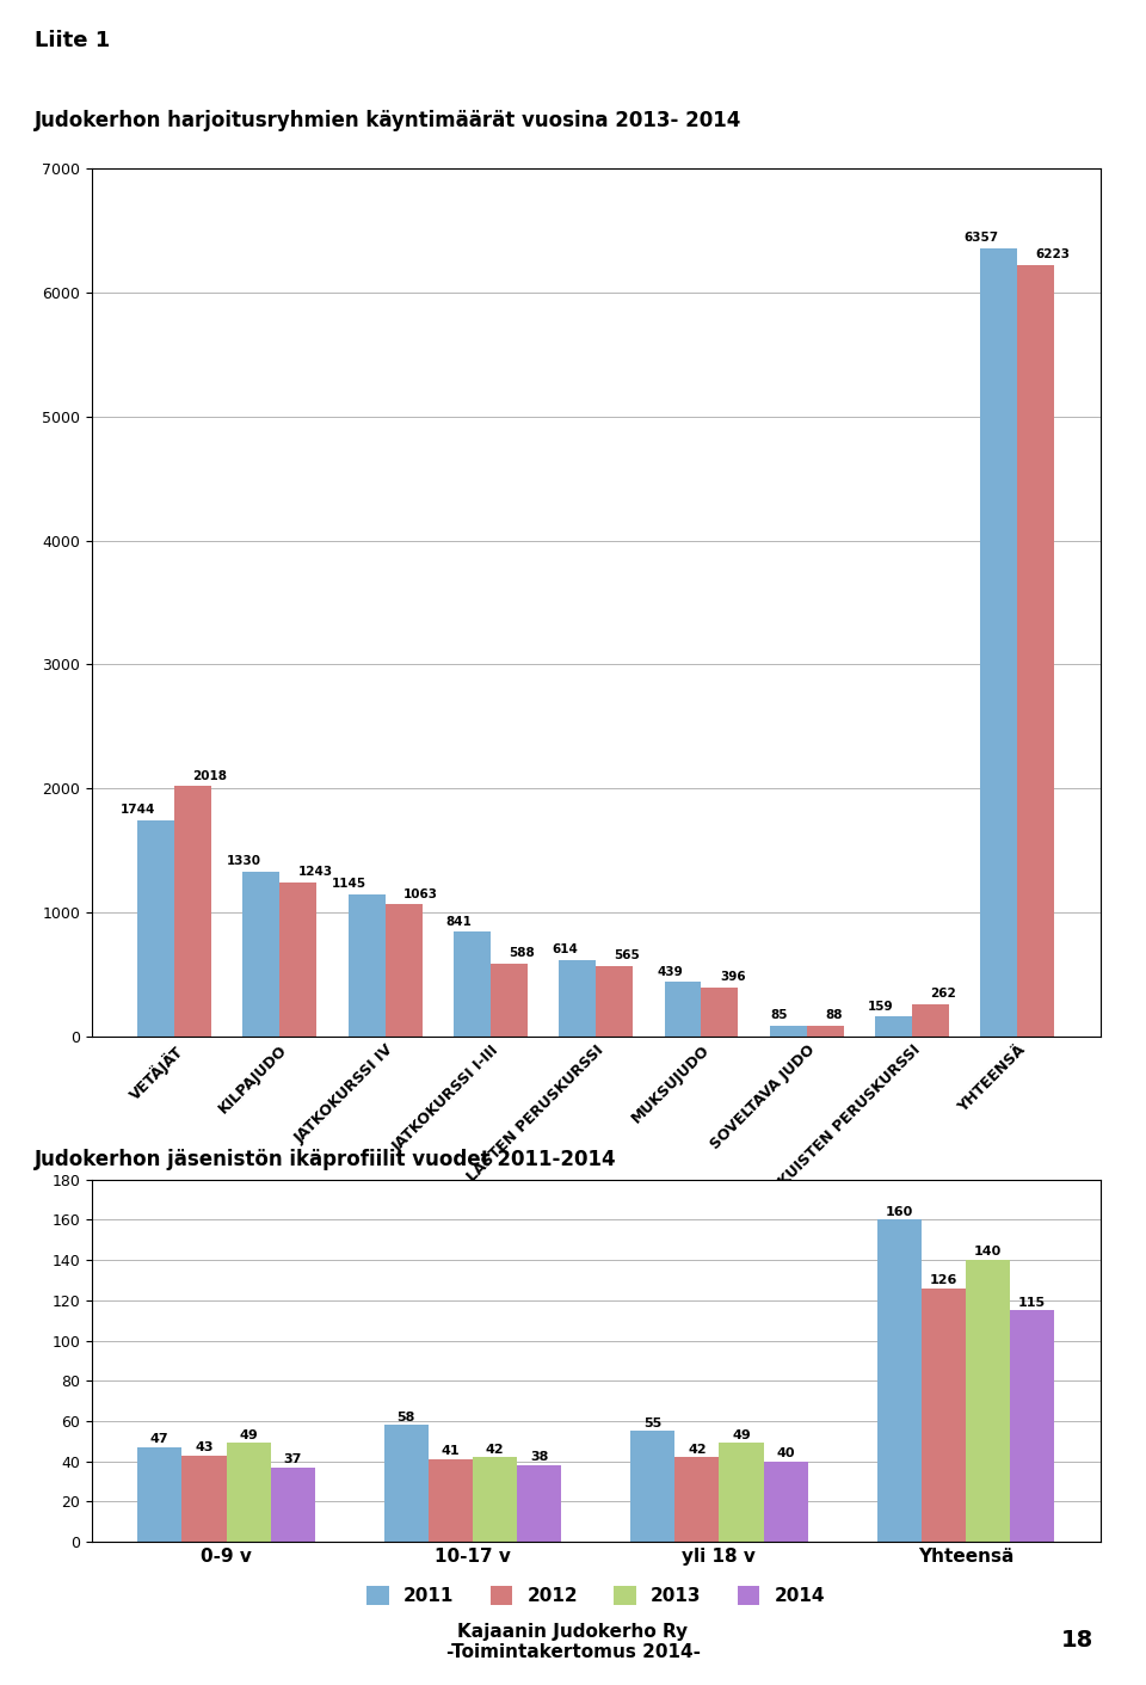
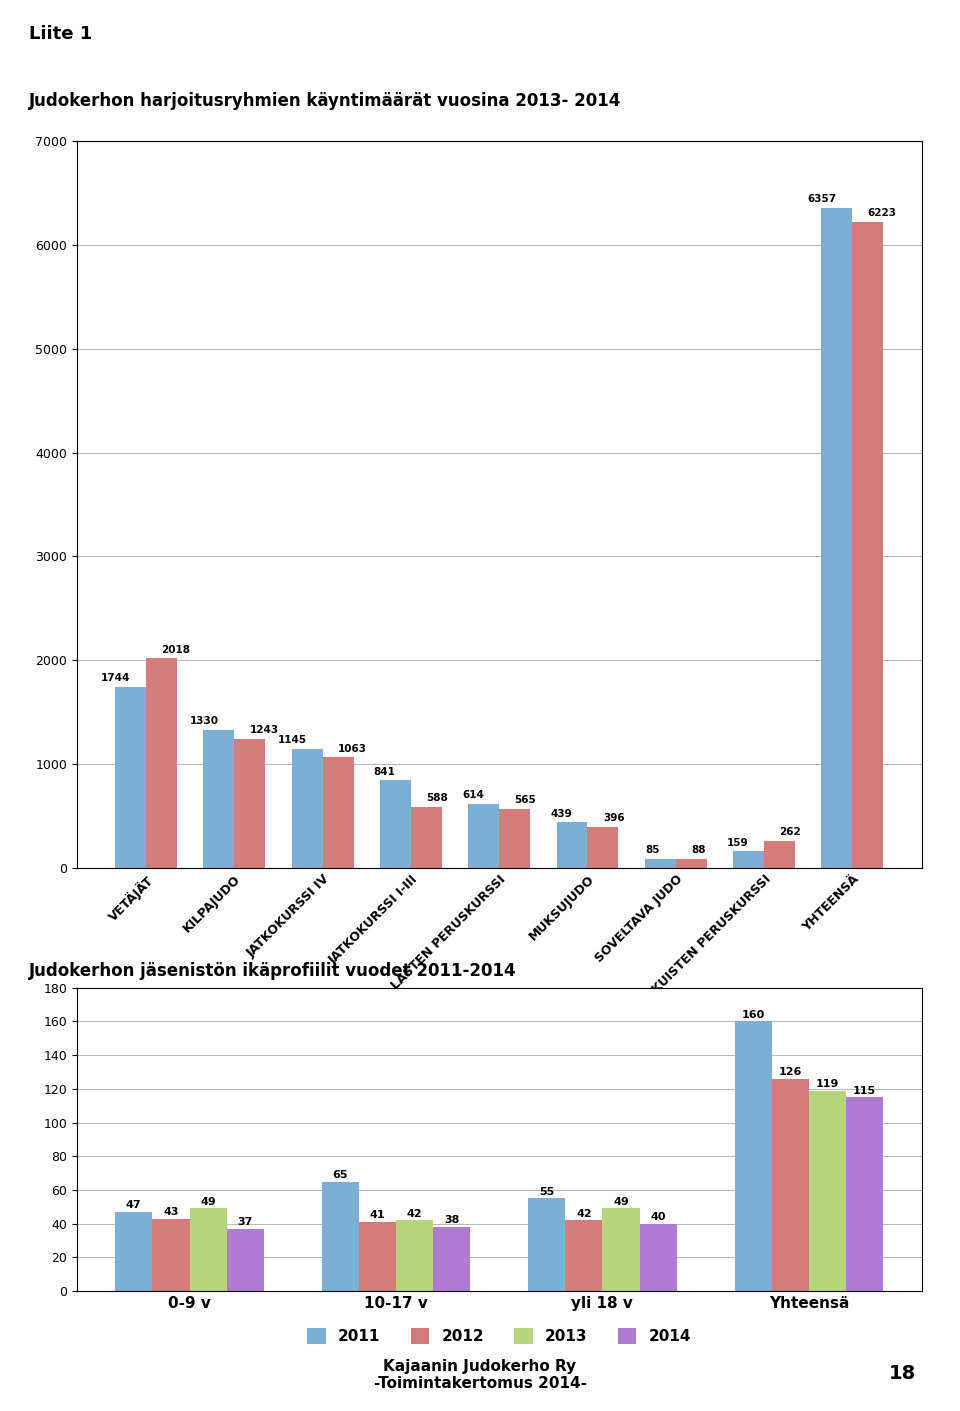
2011/10-17 v: 58 -> 65
2013/Yhteensä: 140 -> 119
